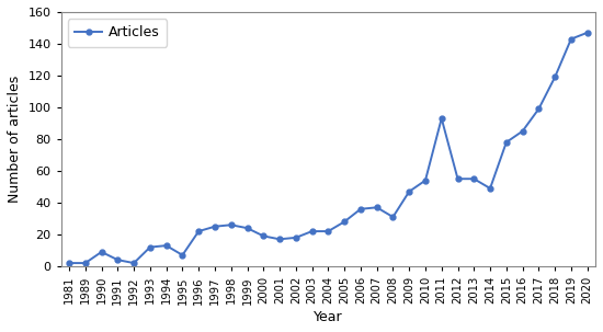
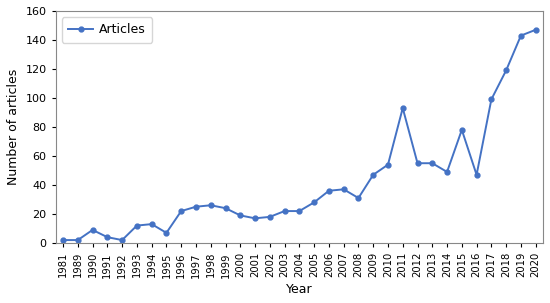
2016: 85 -> 47
